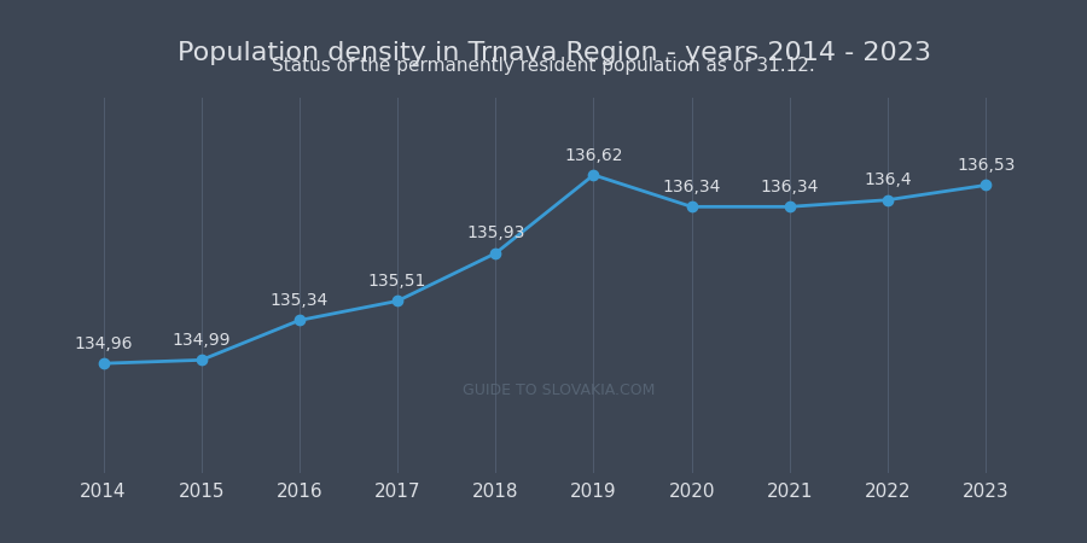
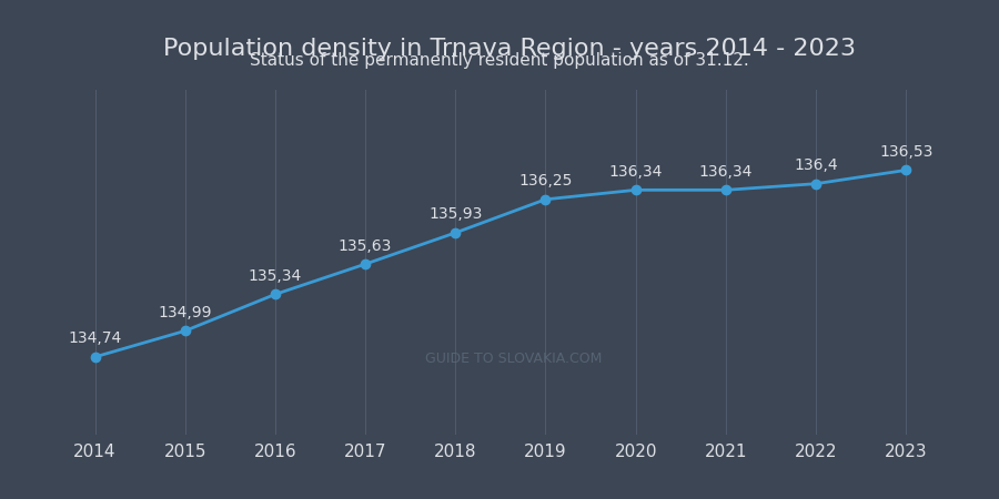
2014: 134,96 -> 134,74
2017: 135,51 -> 135,63
2019: 136,62 -> 136,25
